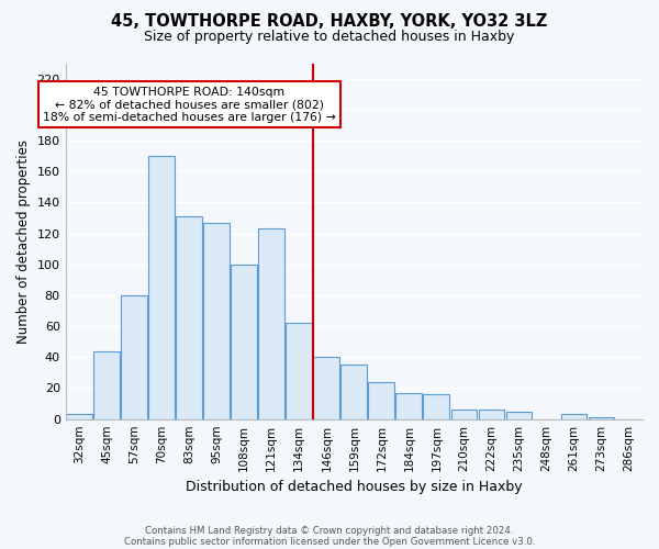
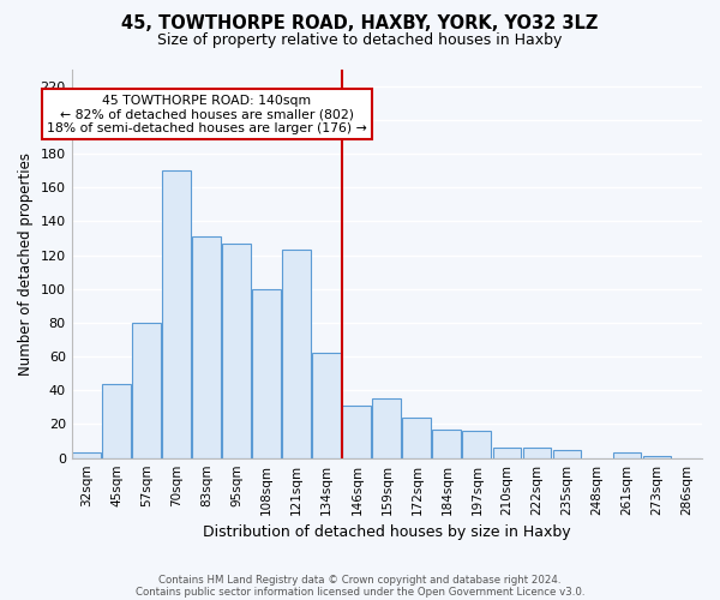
146sqm: 40 -> 31
